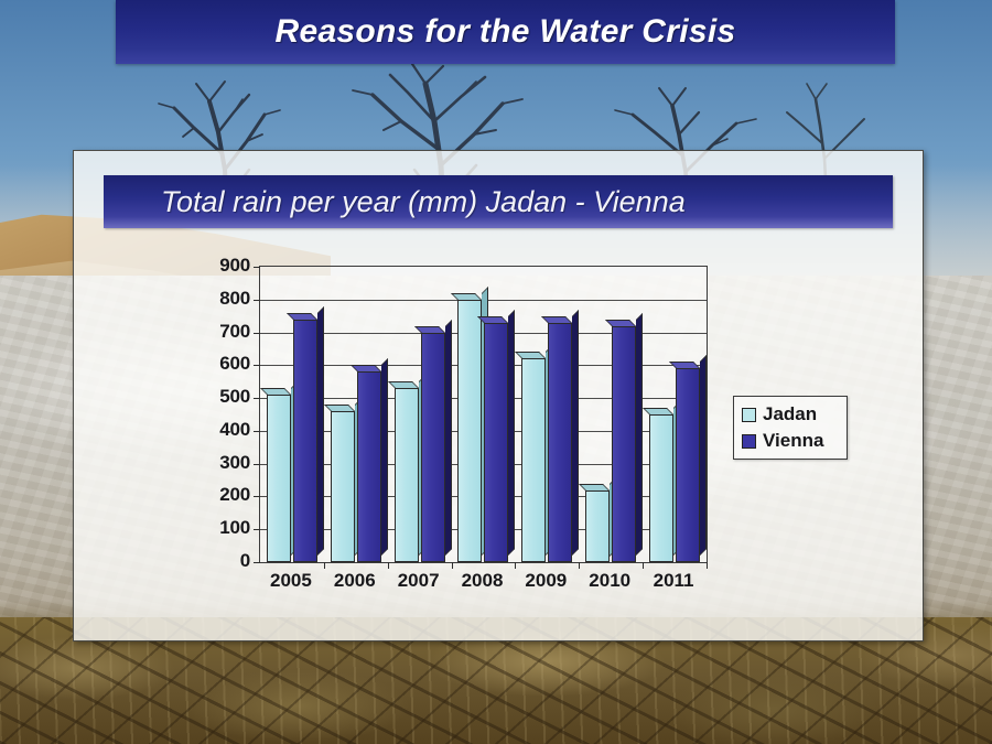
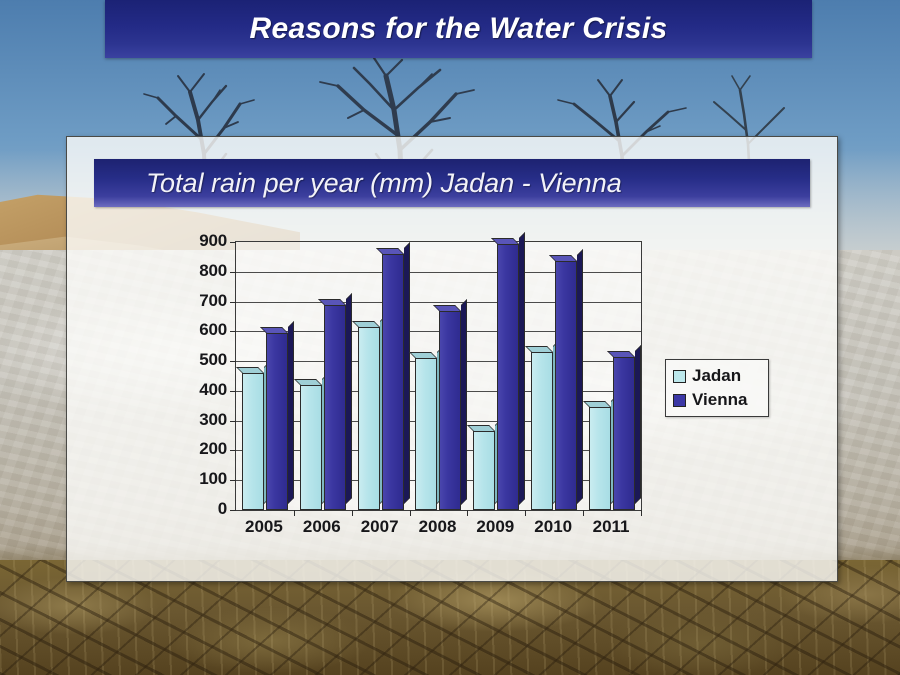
Jadan/2005: 510 -> 460
Vienna/2005: 740 -> 600
Jadan/2006: 460 -> 420
Vienna/2006: 580 -> 690
Jadan/2007: 530 -> 620
Vienna/2007: 700 -> 860
Jadan/2008: 800 -> 510
Vienna/2008: 730 -> 670
Jadan/2009: 620 -> 260
Vienna/2009: 730 -> 900
Jadan/2010: 220 -> 530
Vienna/2010: 720 -> 840
Jadan/2011: 450 -> 340
Vienna/2011: 590 -> 520
